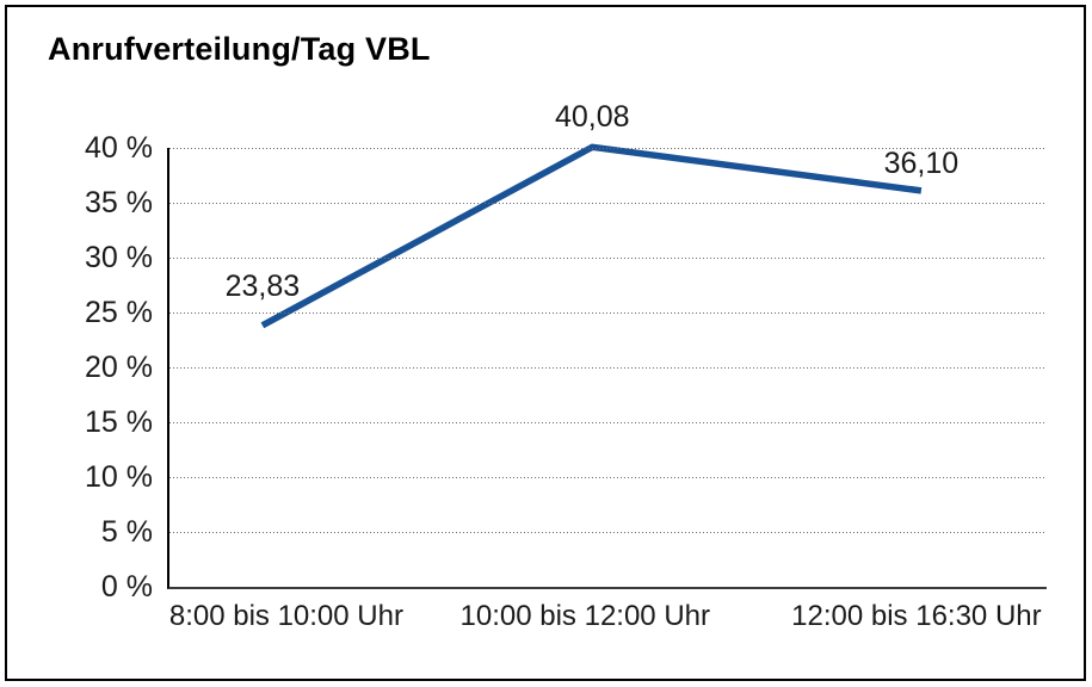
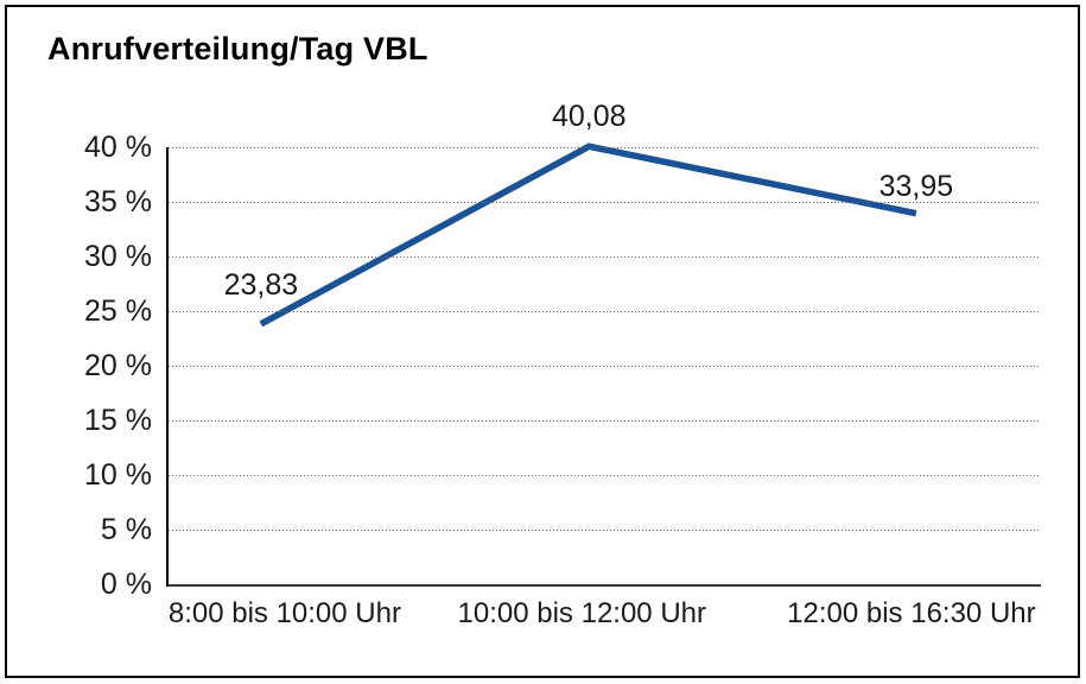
12:00 bis 16:30 Uhr: 36,10 -> 33,95
